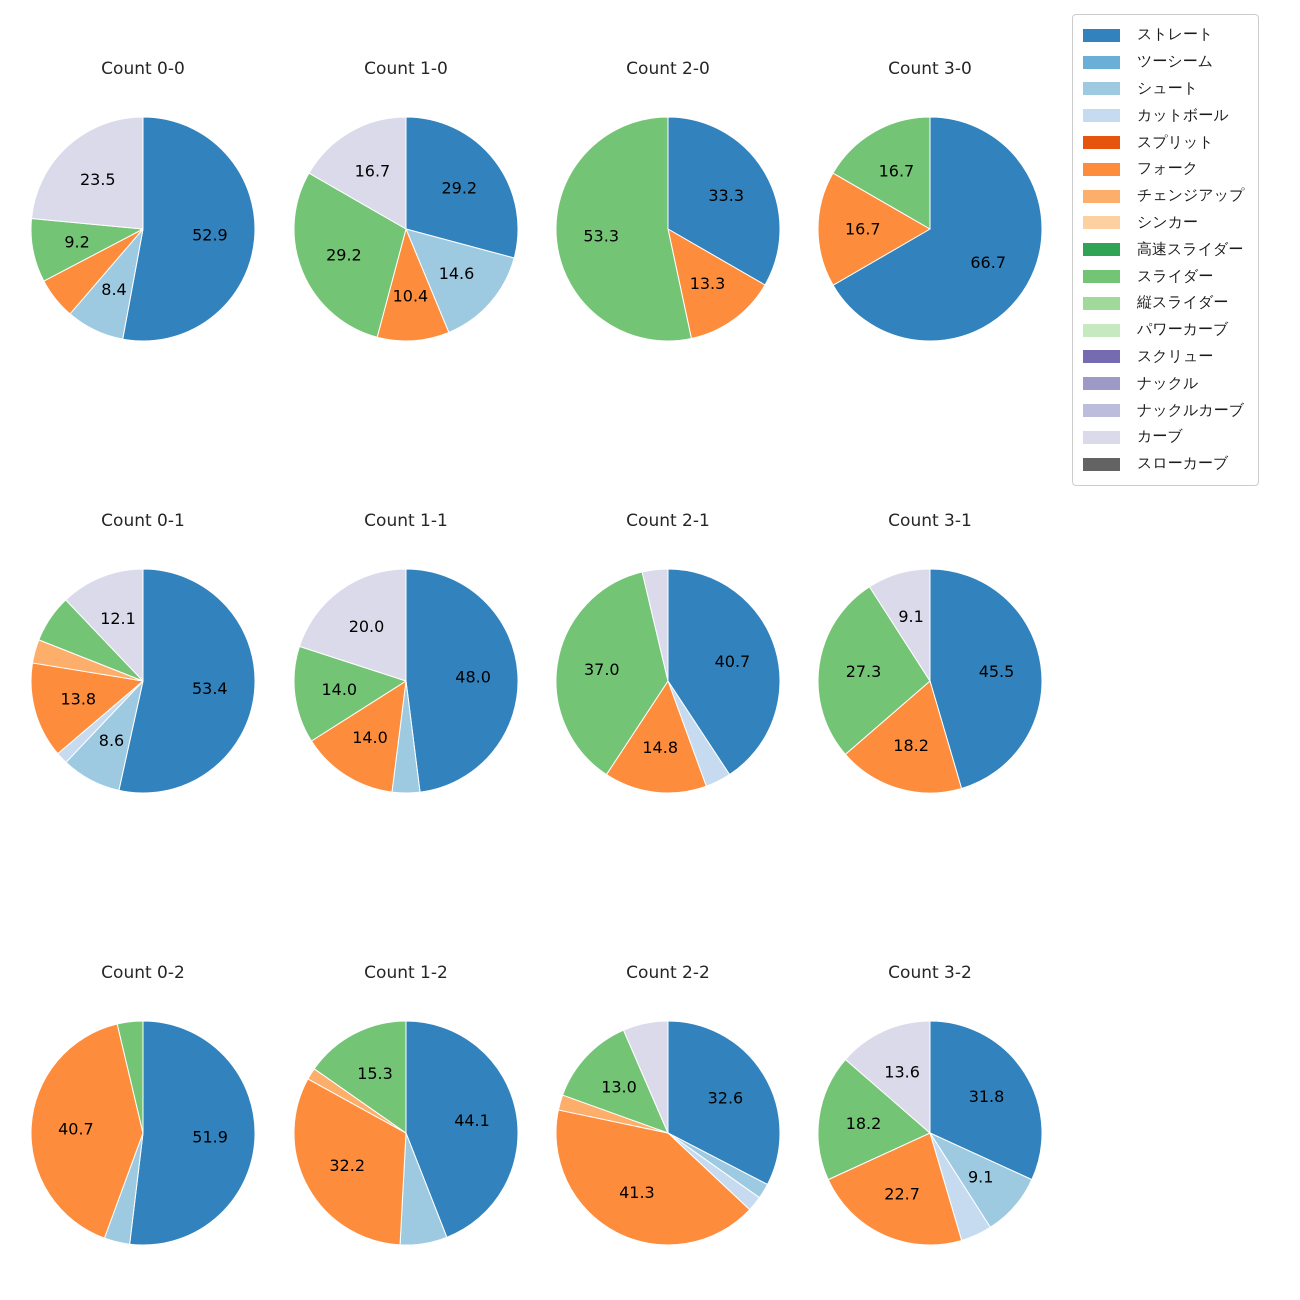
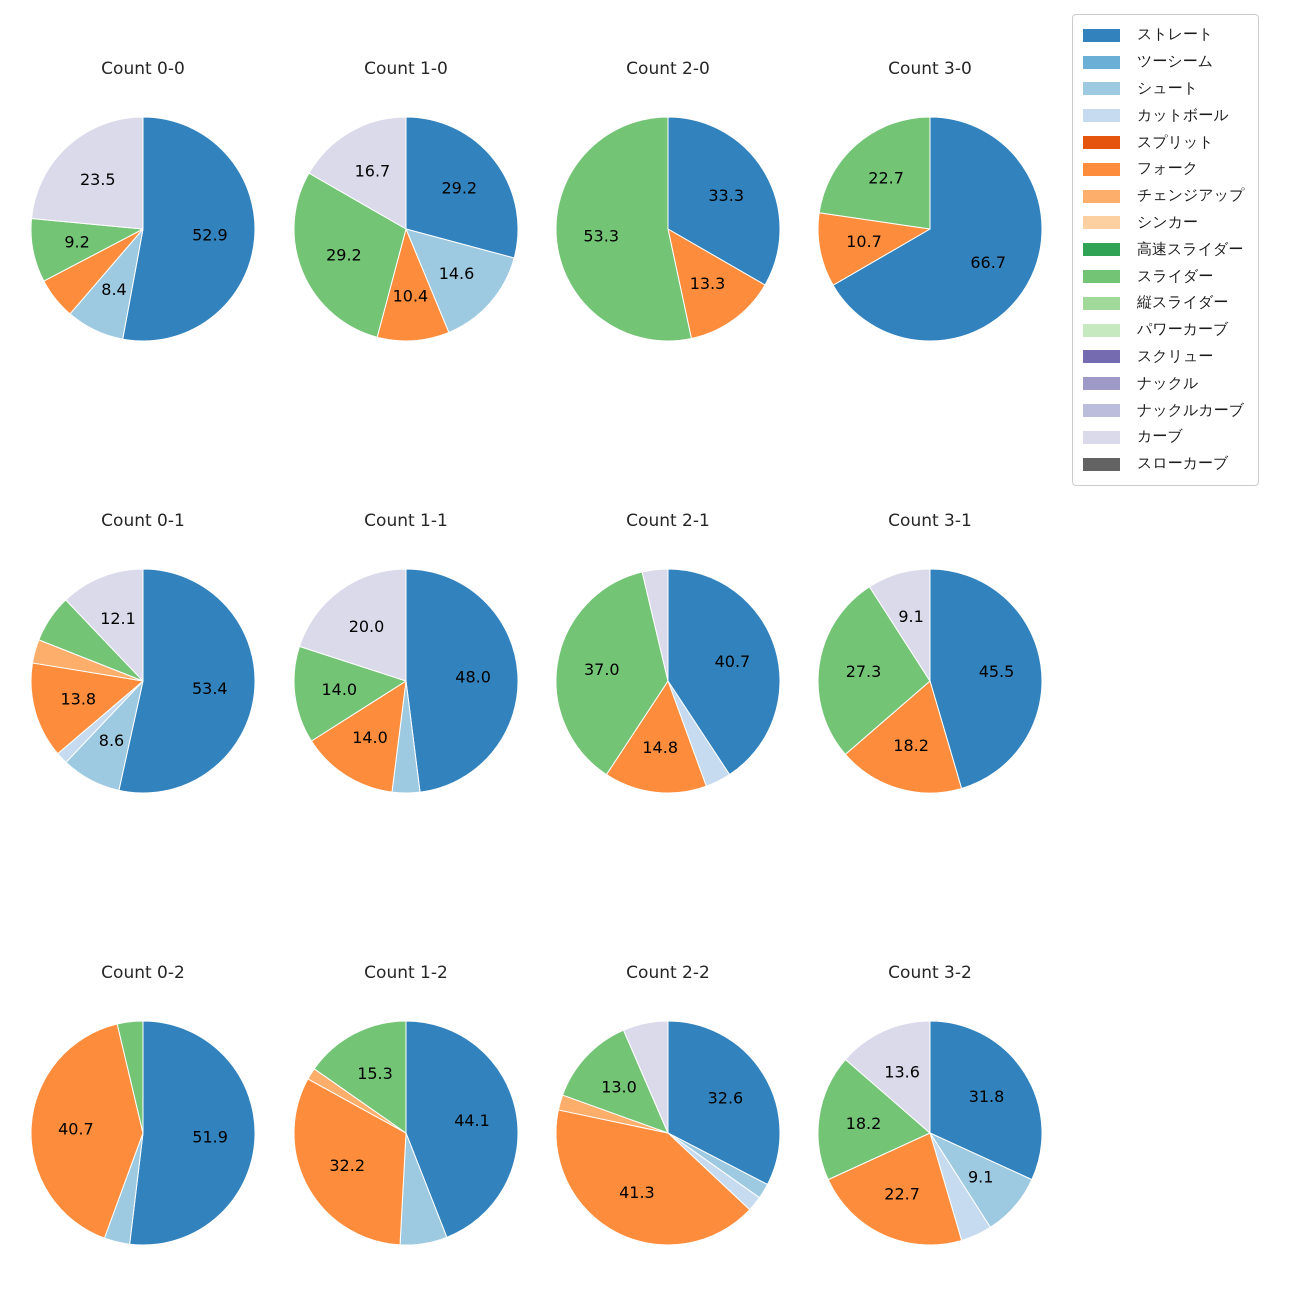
Count 3-0/フォーク: 16.7 -> 10.7
Count 3-0/スライダー: 16.7 -> 22.7
